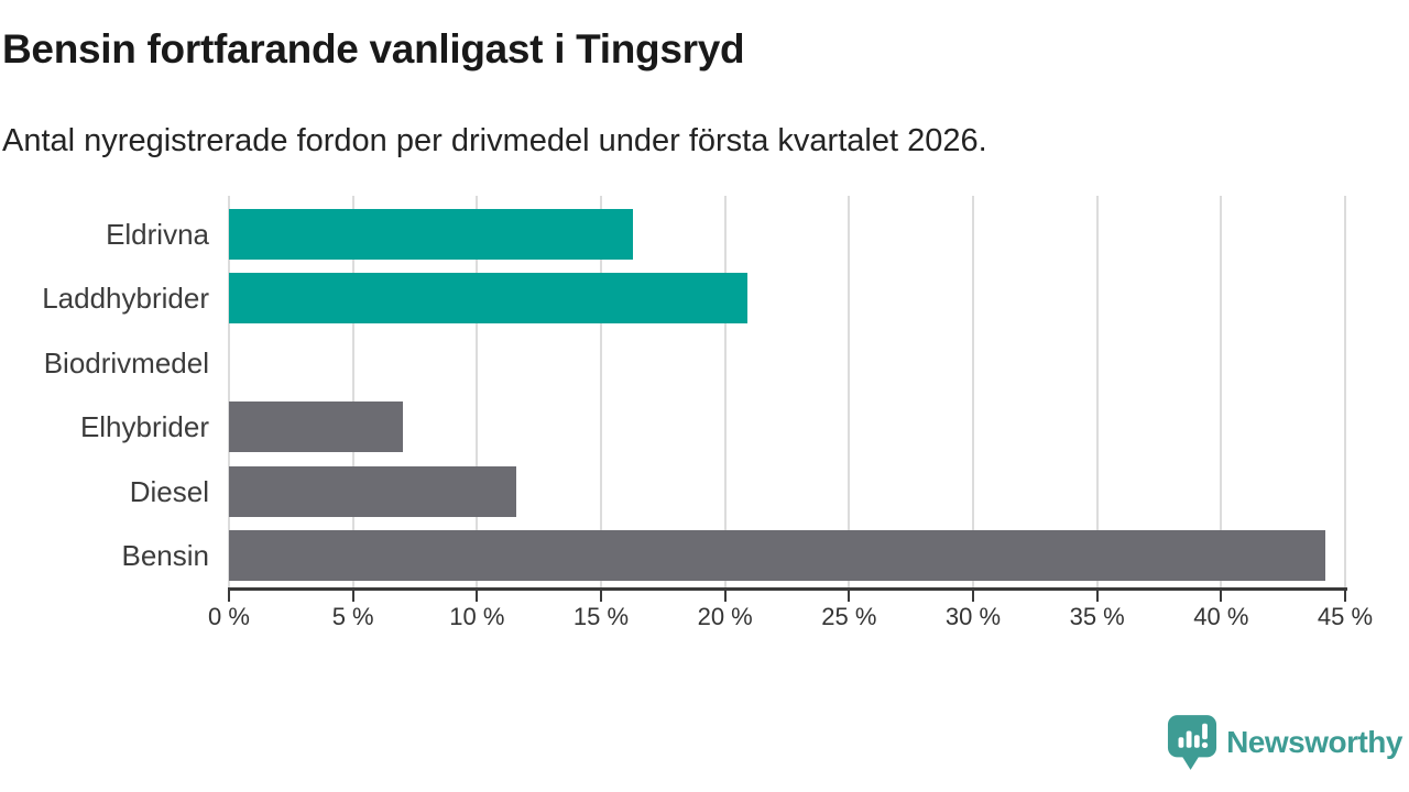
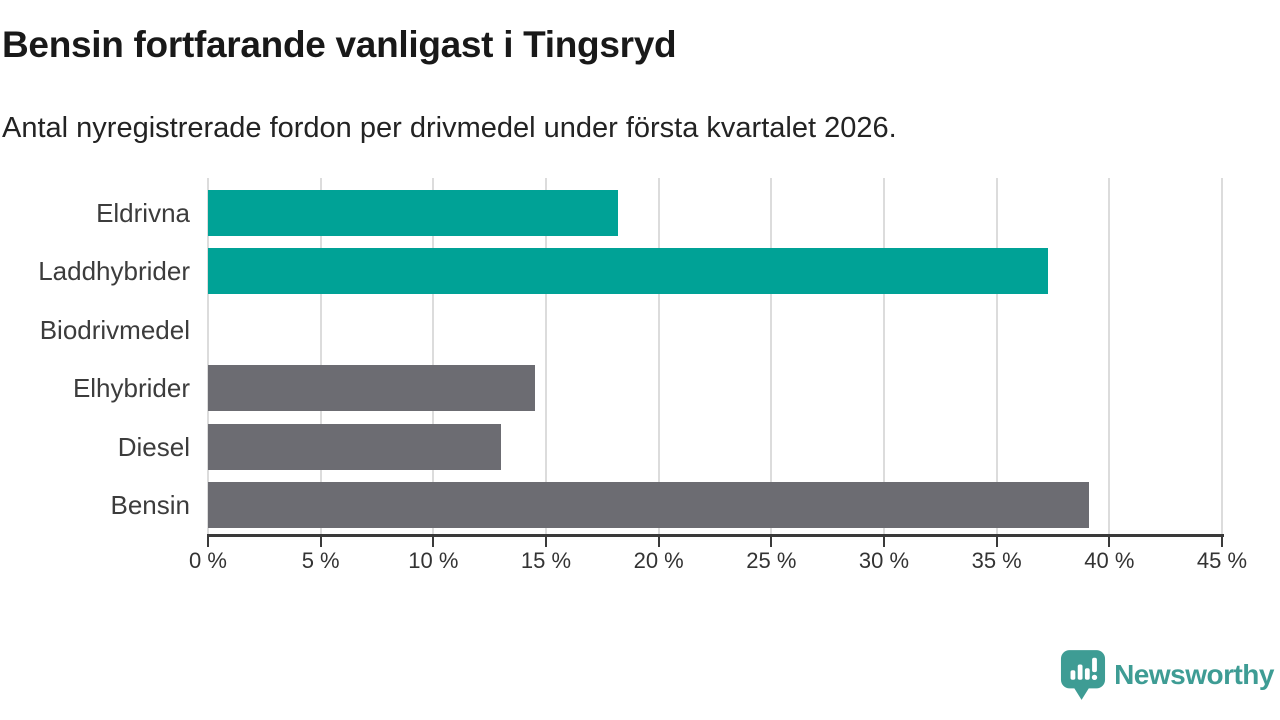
Eldrivna: 16.3% -> 18.2%
Laddhybrider: 20.9% -> 37.3%
Elhybrider: 7.0% -> 14.5%
Diesel: 11.6% -> 13.0%
Bensin: 44.2% -> 39.1%
